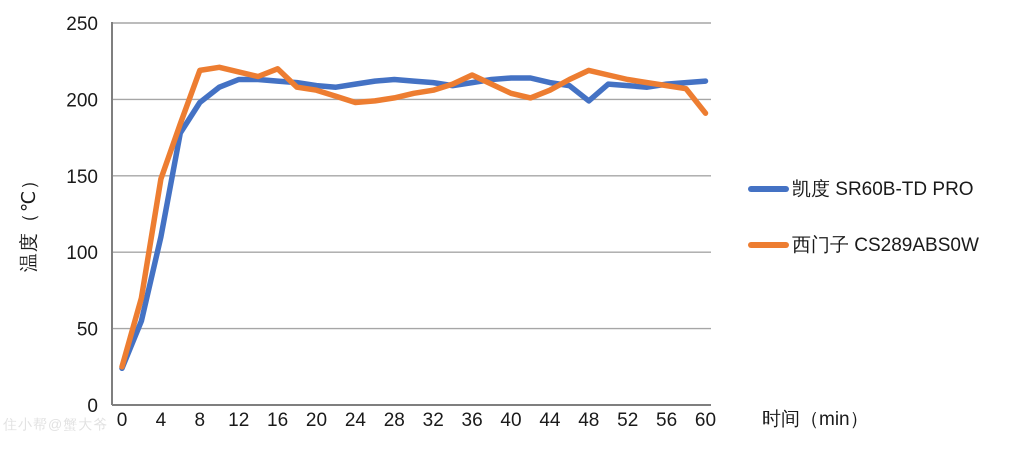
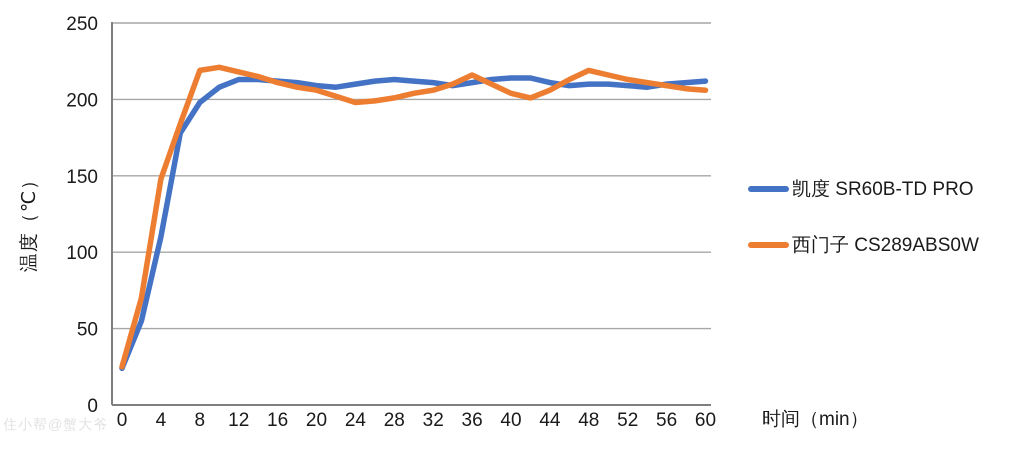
西门子 CS289ABS0W/16: 220 -> 211
凯度 SR60B-TD PRO/48: 199 -> 210
西门子 CS289ABS0W/60: 191 -> 206
